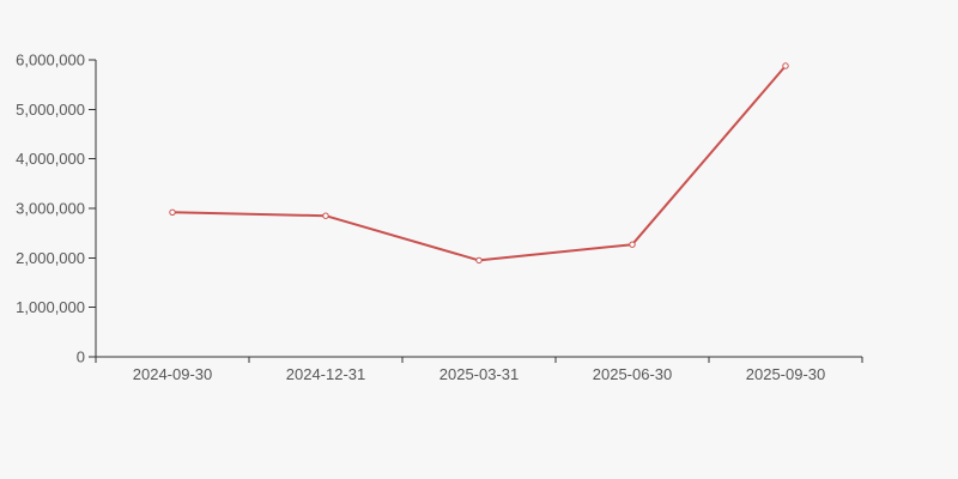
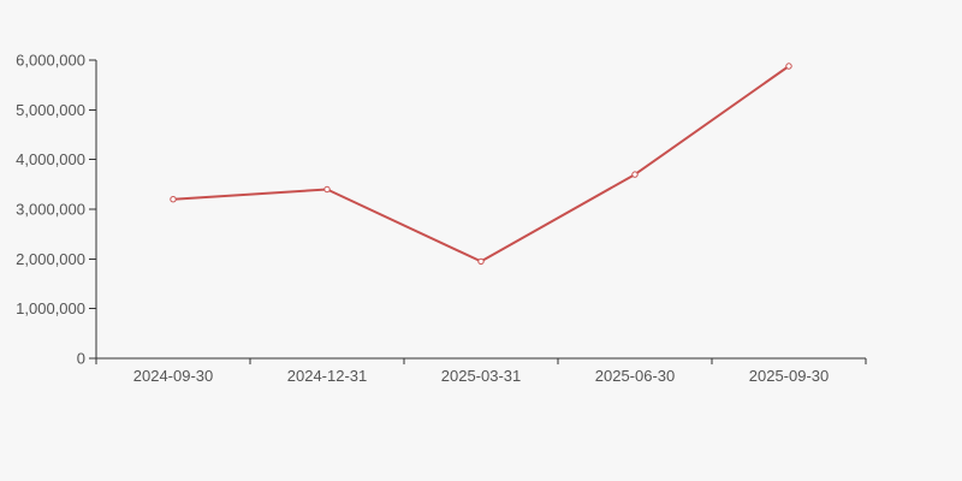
2024-09-30: 2900000 -> 3200000
2024-12-31: 2800000 -> 3400000
2025-06-30: 2300000 -> 3700000
